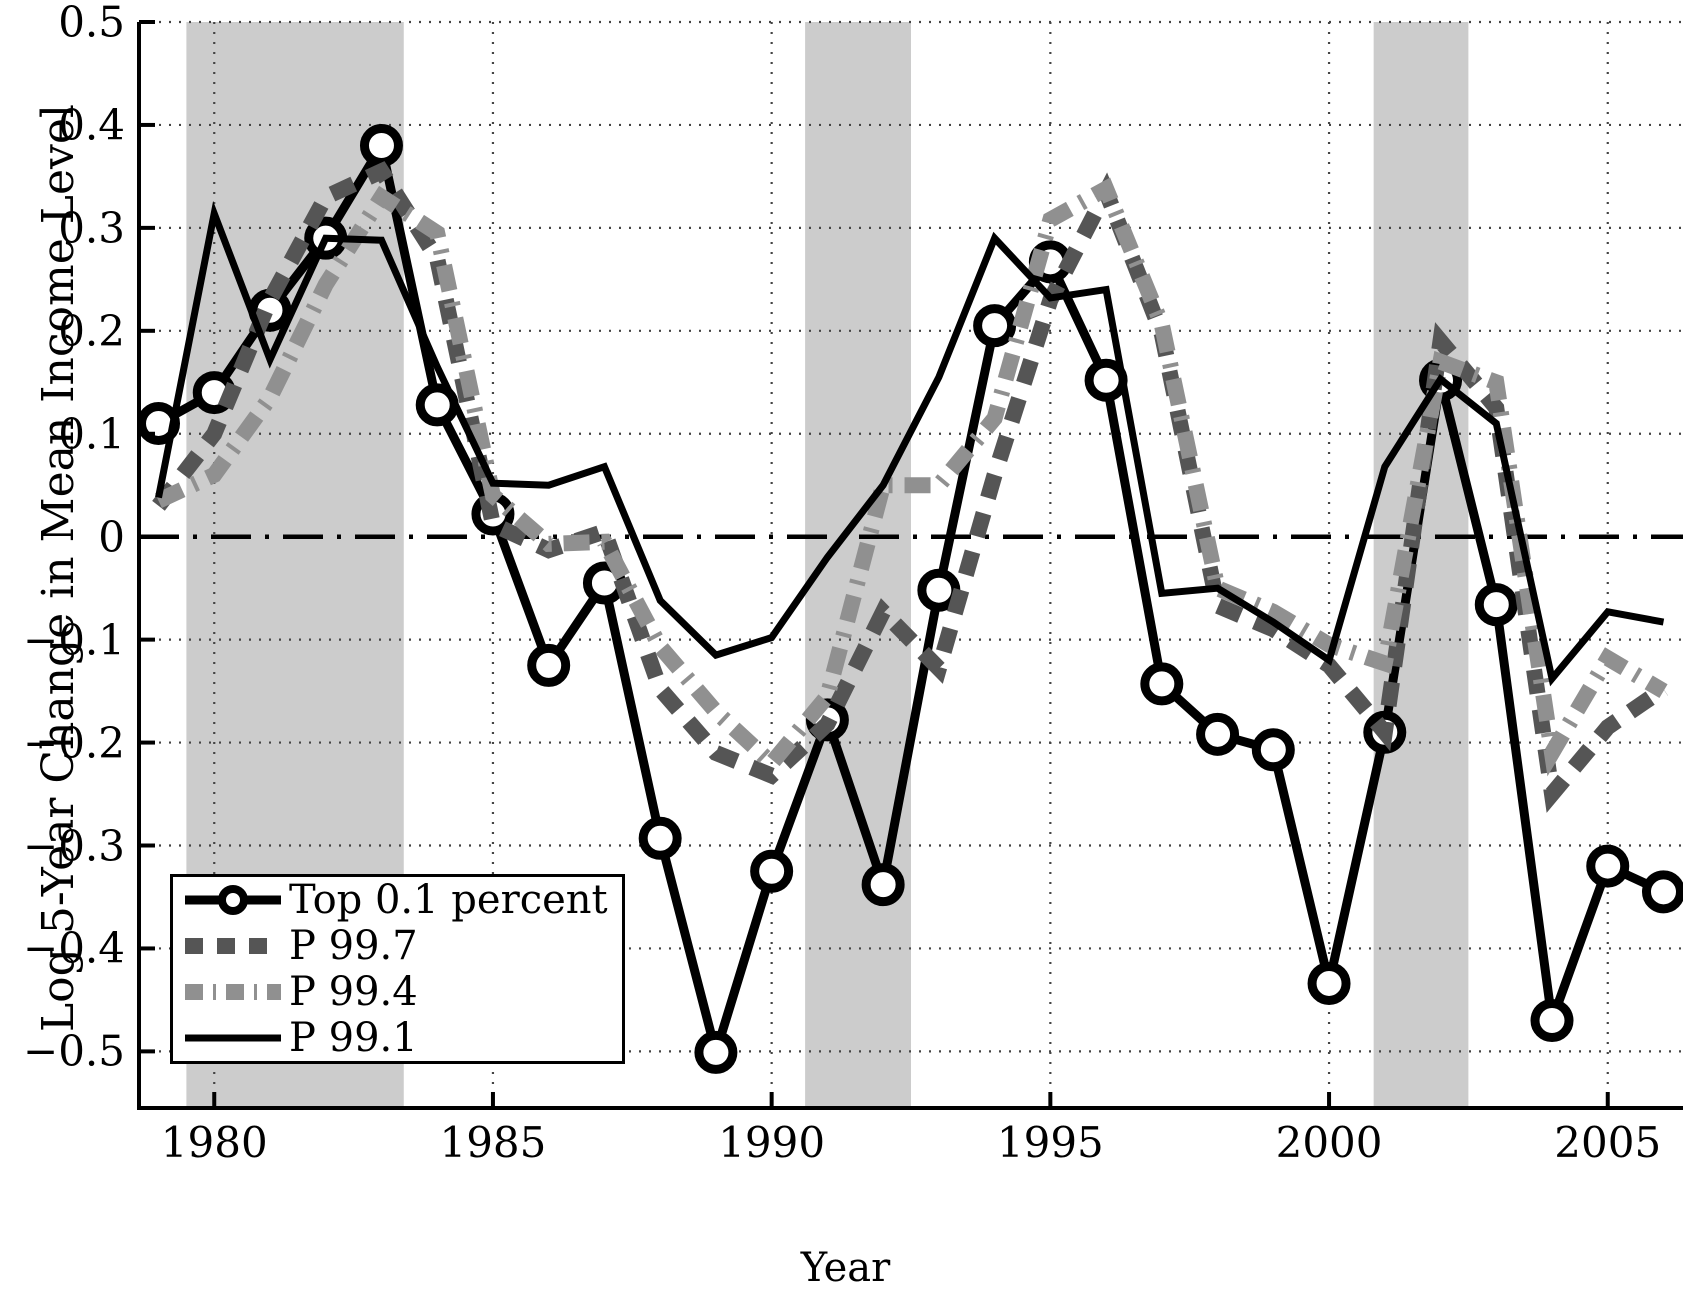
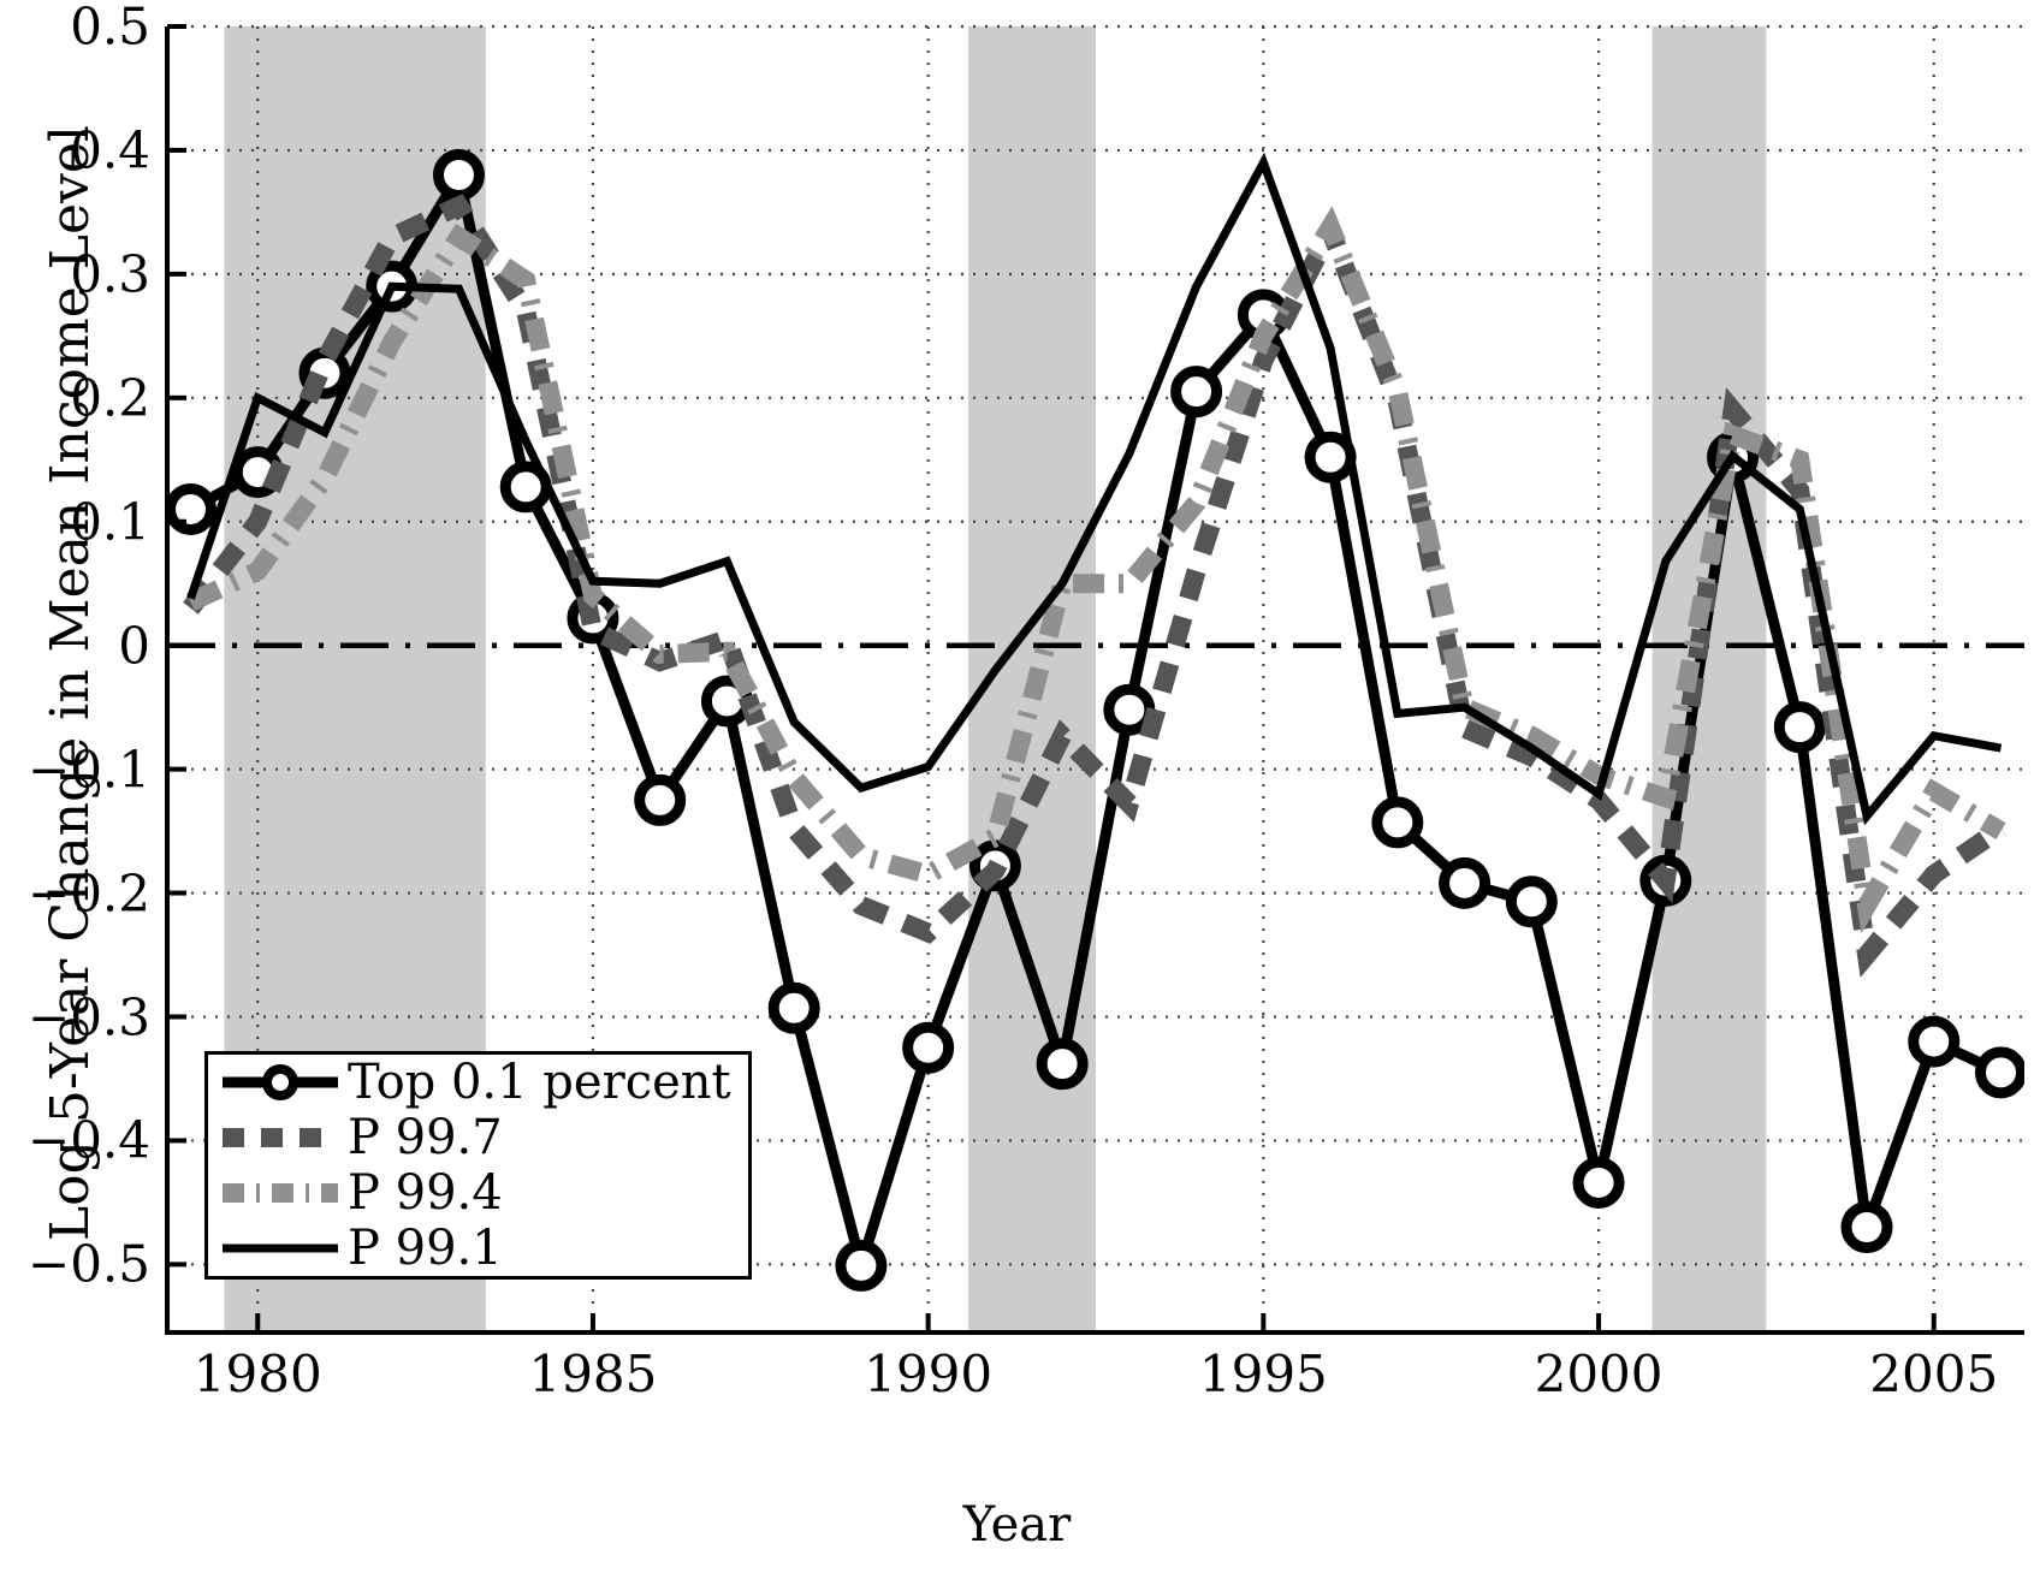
P 99.1/1980: 0.314 -> 0.200
P 99.4/1990: -0.220 -> -0.185
P 99.4/1995: 0.308 -> 0.250
P 99.1/1995: 0.232 -> 0.390
